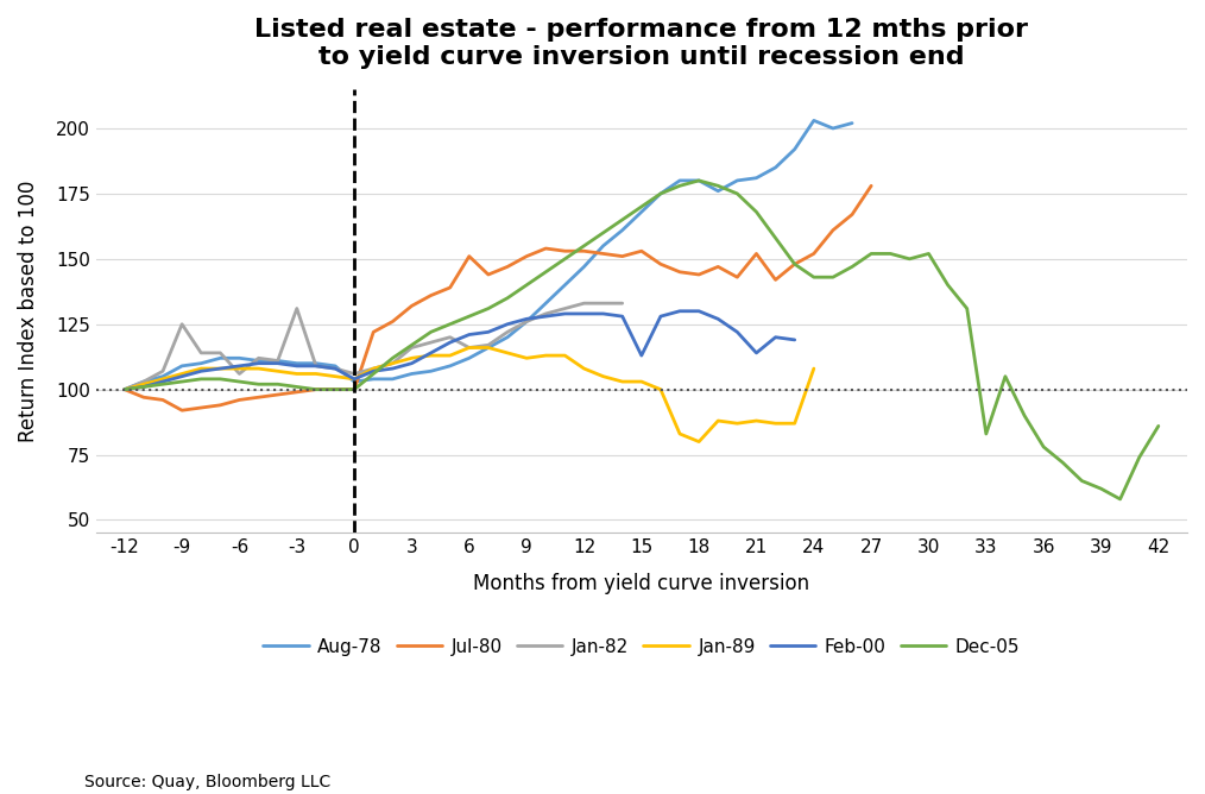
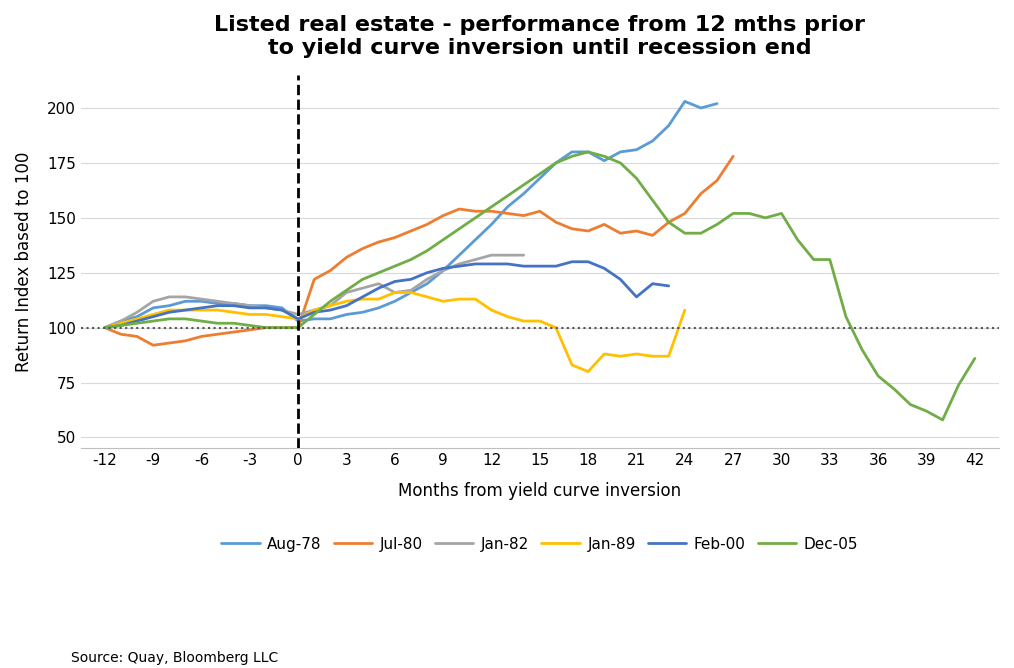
Jan-82/-9: 125 -> 112
Jan-82/-6: 106 -> 113
Jan-82/-3: 131 -> 110
Jul-80/6: 151 -> 141
Feb-00/15: 113 -> 128
Jul-80/21: 152 -> 144
Dec-05/33: 83 -> 131
